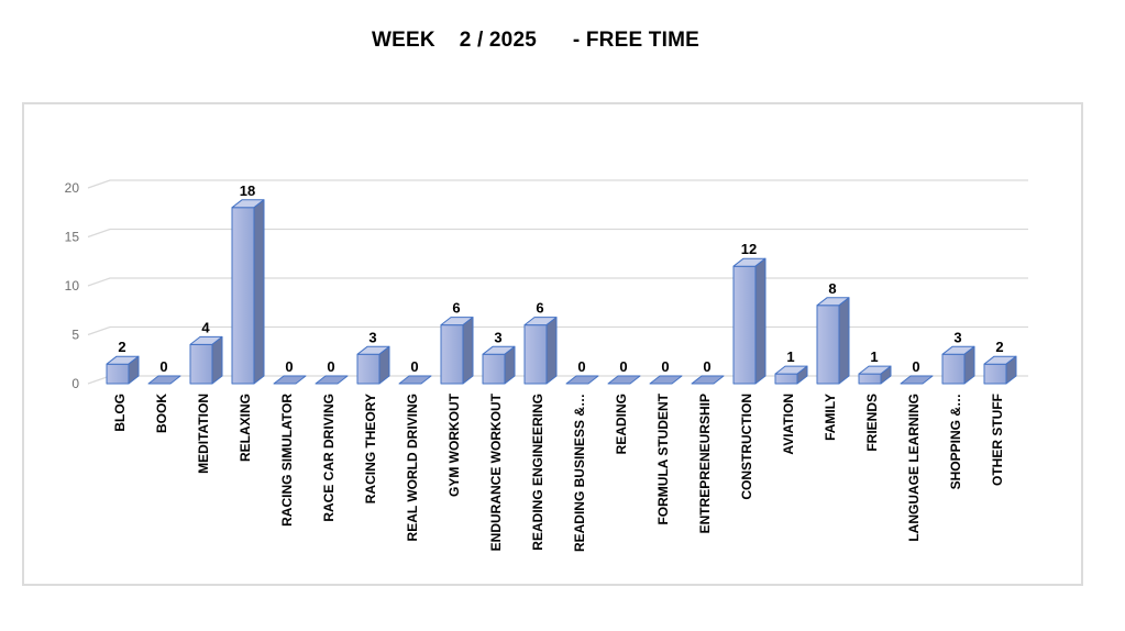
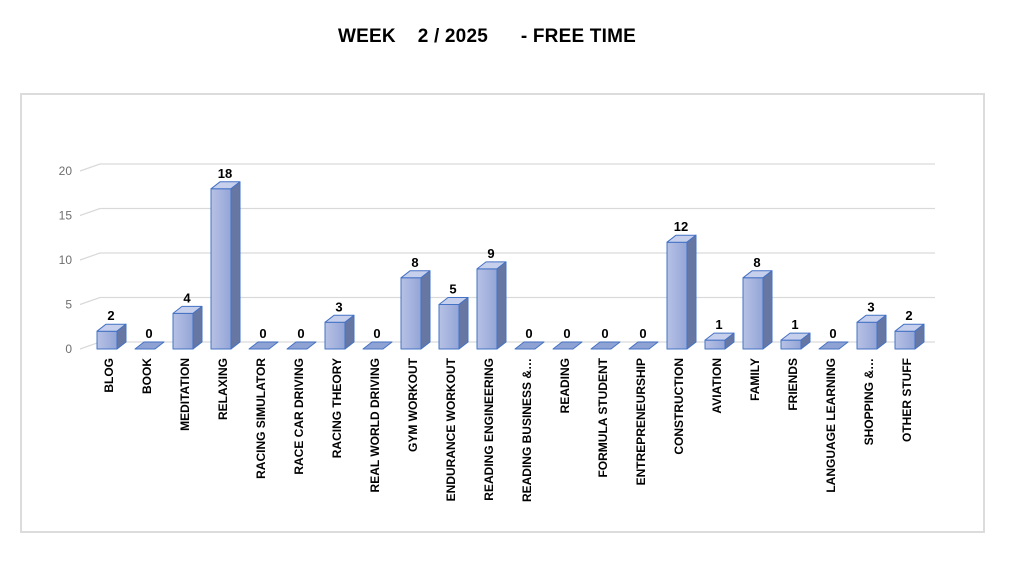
GYM WORKOUT: 6 -> 8
ENDURANCE WORKOUT: 3 -> 5
READING ENGINEERING: 6 -> 9
